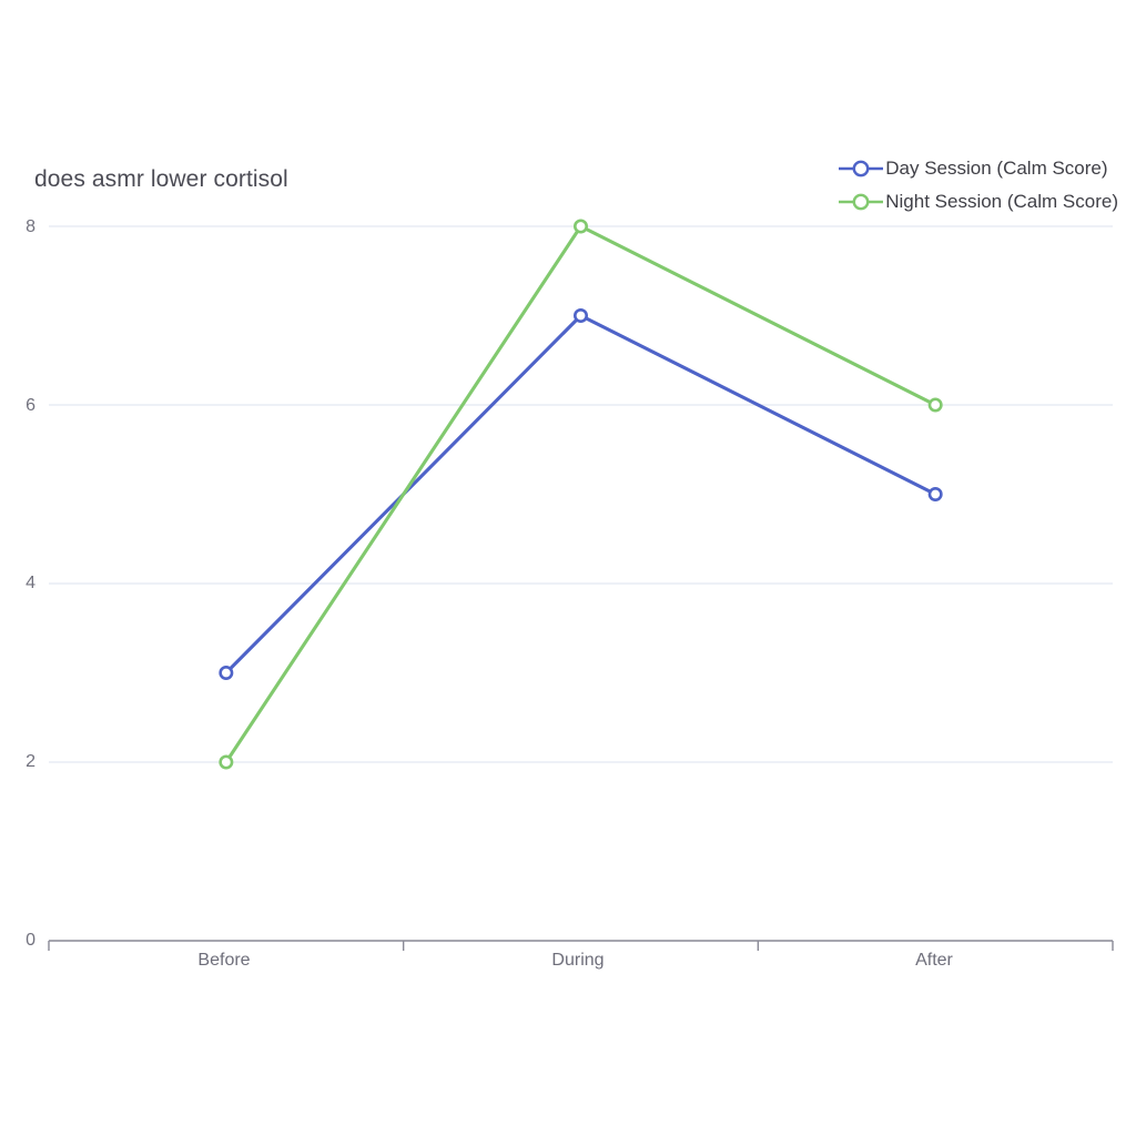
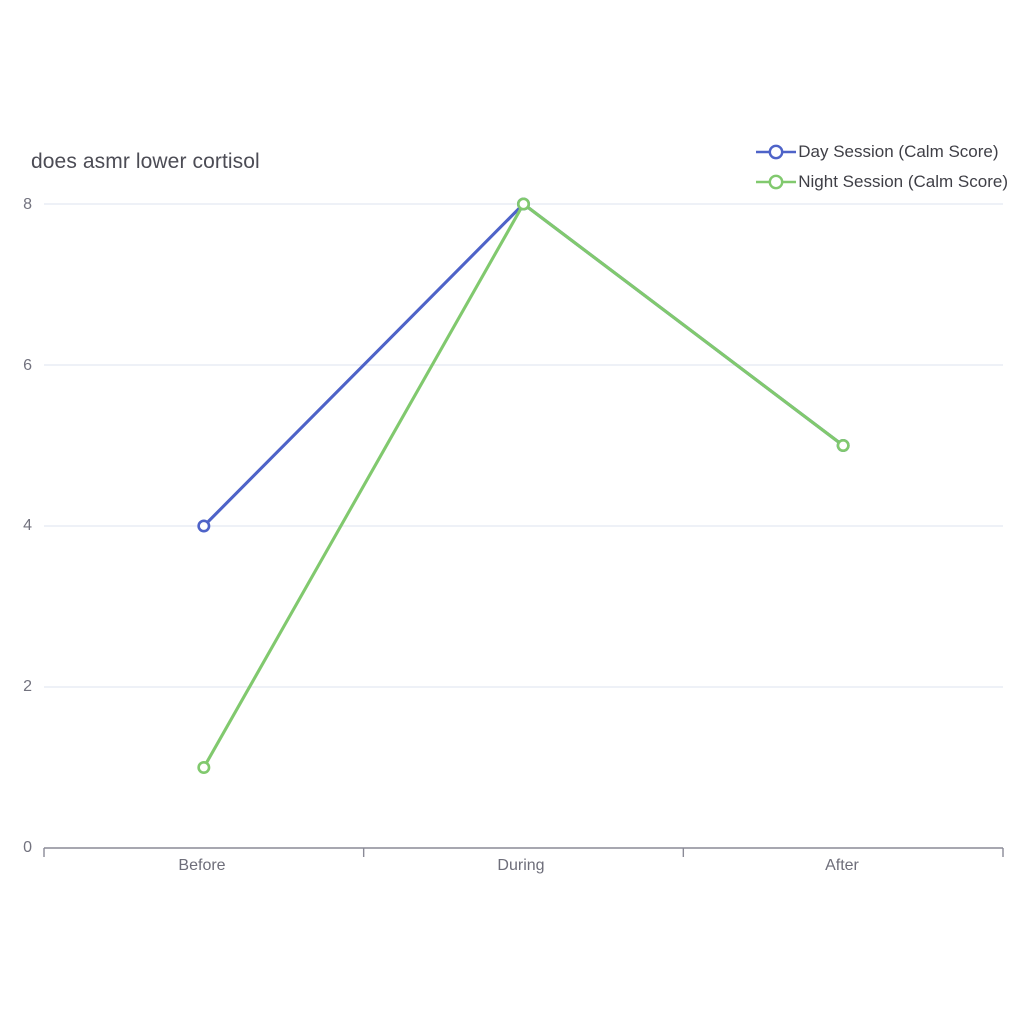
Day Session (Calm Score)/Before: 3 -> 4
Night Session (Calm Score)/Before: 2 -> 1
Day Session (Calm Score)/During: 7 -> 8
Night Session (Calm Score)/After: 6 -> 5
